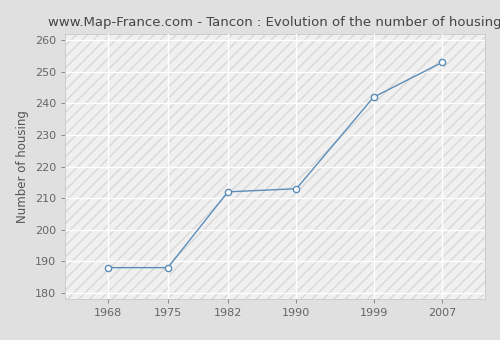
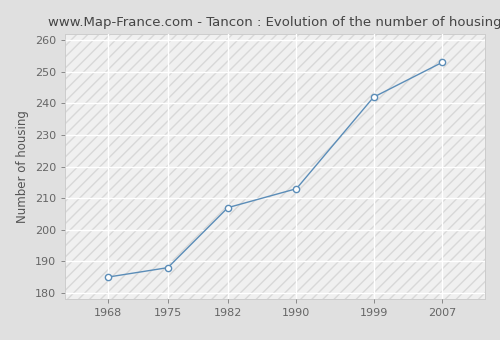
1968: 188 -> 185
1982: 212 -> 207
